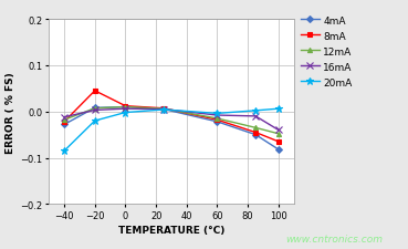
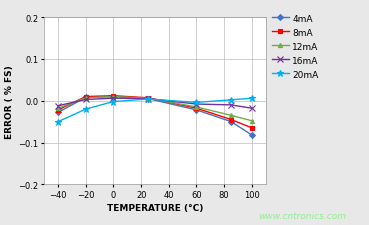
20mA/−40: -0.085 -> -0.050
8mA/−20: 0.045 -> 0.010
16mA/100: -0.040 -> -0.018
